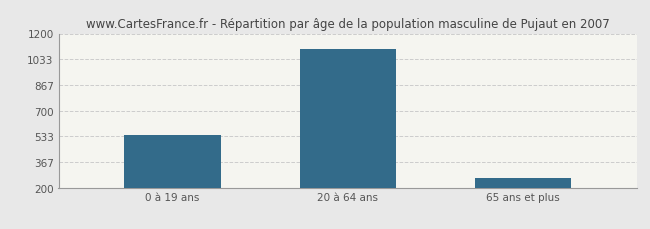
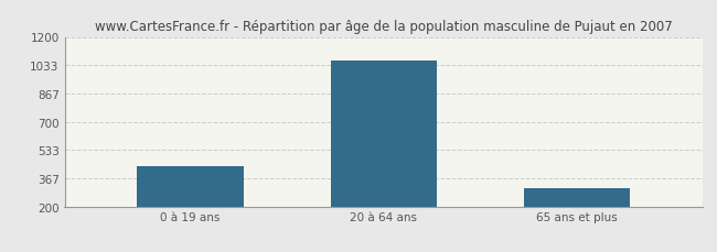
0 à 19 ans: 540 -> 440
20 à 64 ans: 1100 -> 1060
65 ans et plus: 260 -> 310
